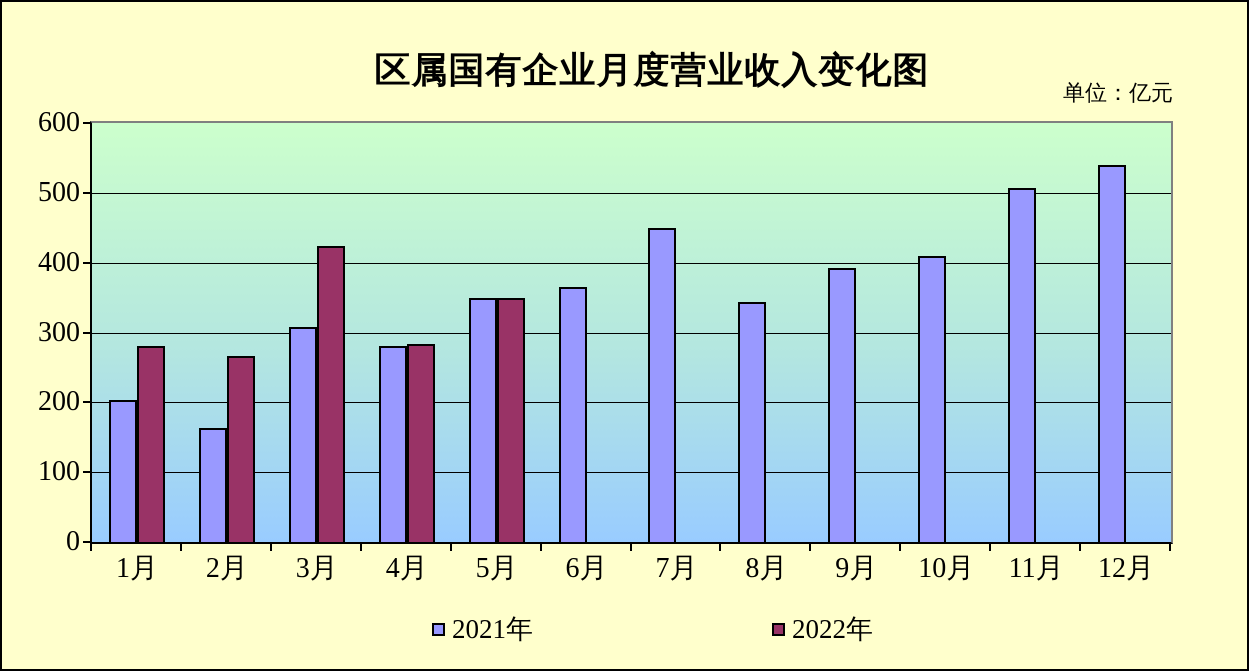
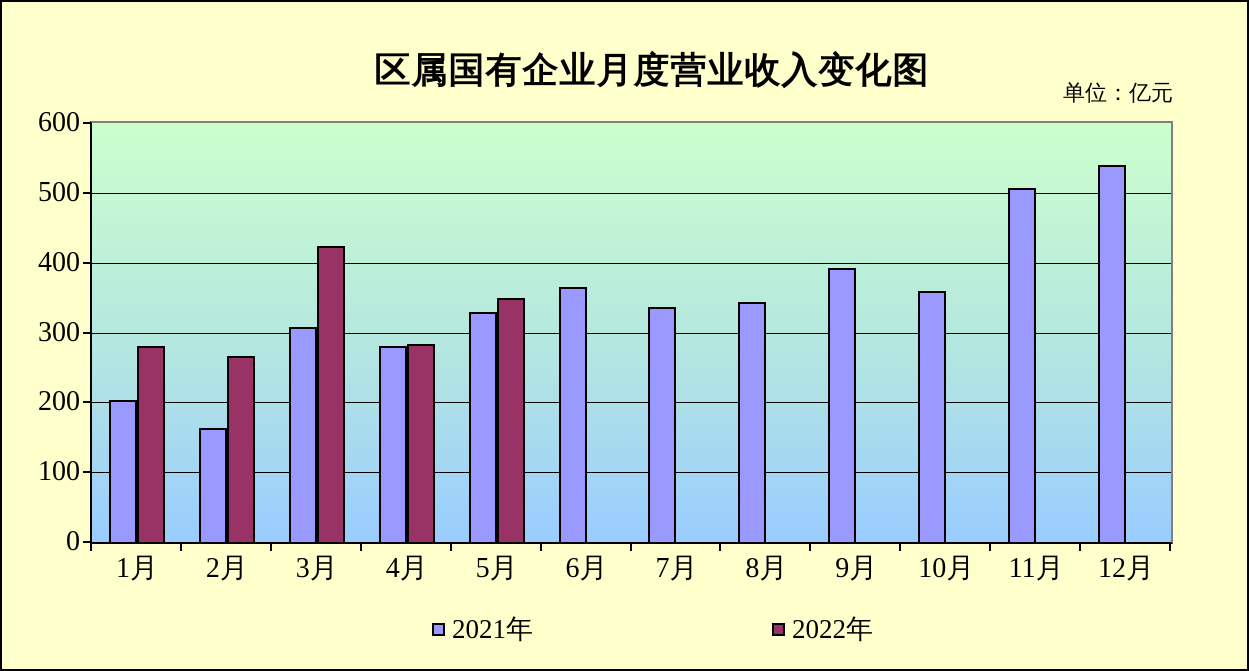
2021年/5月: 350 -> 330
2021年/7月: 450 -> 340
2021年/10月: 410 -> 360
